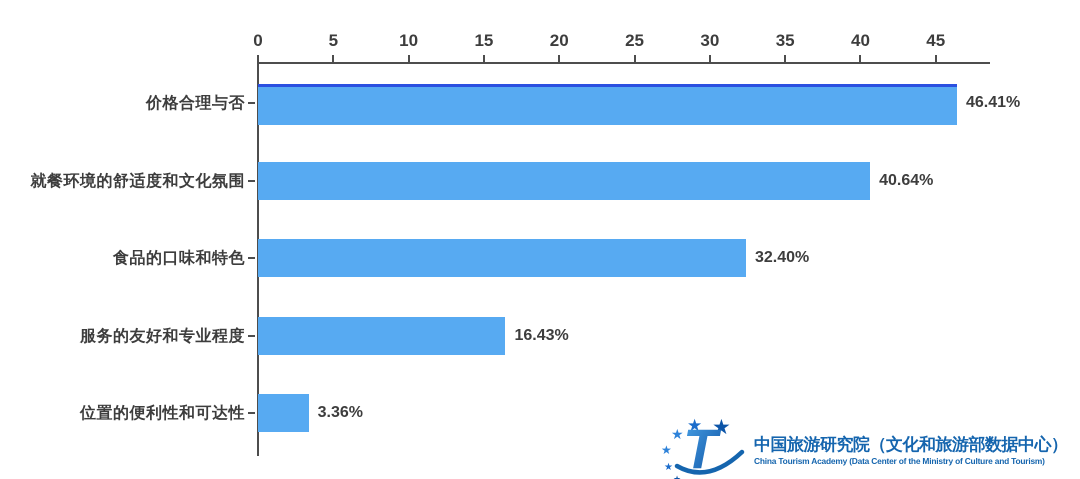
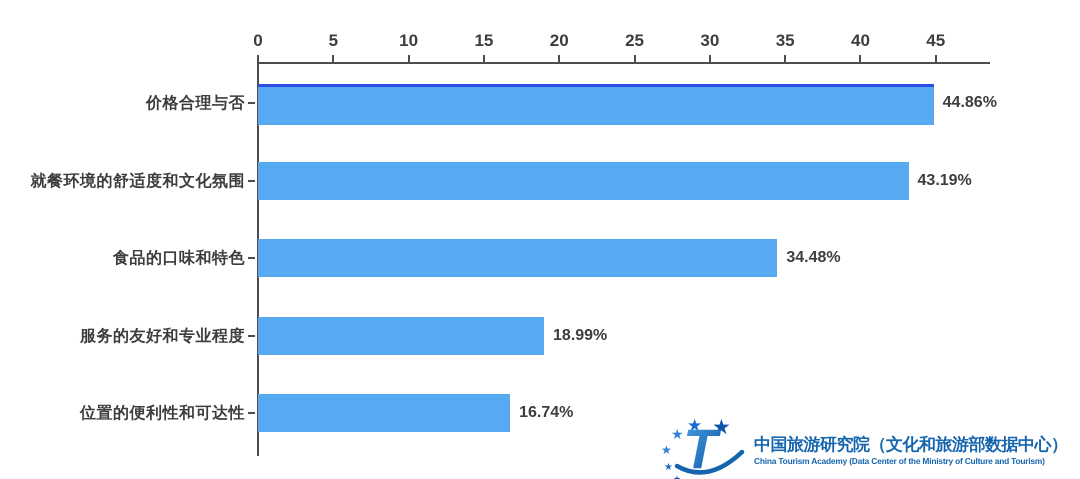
价格合理与否: 46.41% -> 44.86%
就餐环境的舒适度和文化氛围: 40.64% -> 43.19%
食品的口味和特色: 32.40% -> 34.48%
服务的友好和专业程度: 16.43% -> 18.99%
位置的便利性和可达性: 3.36% -> 16.74%
